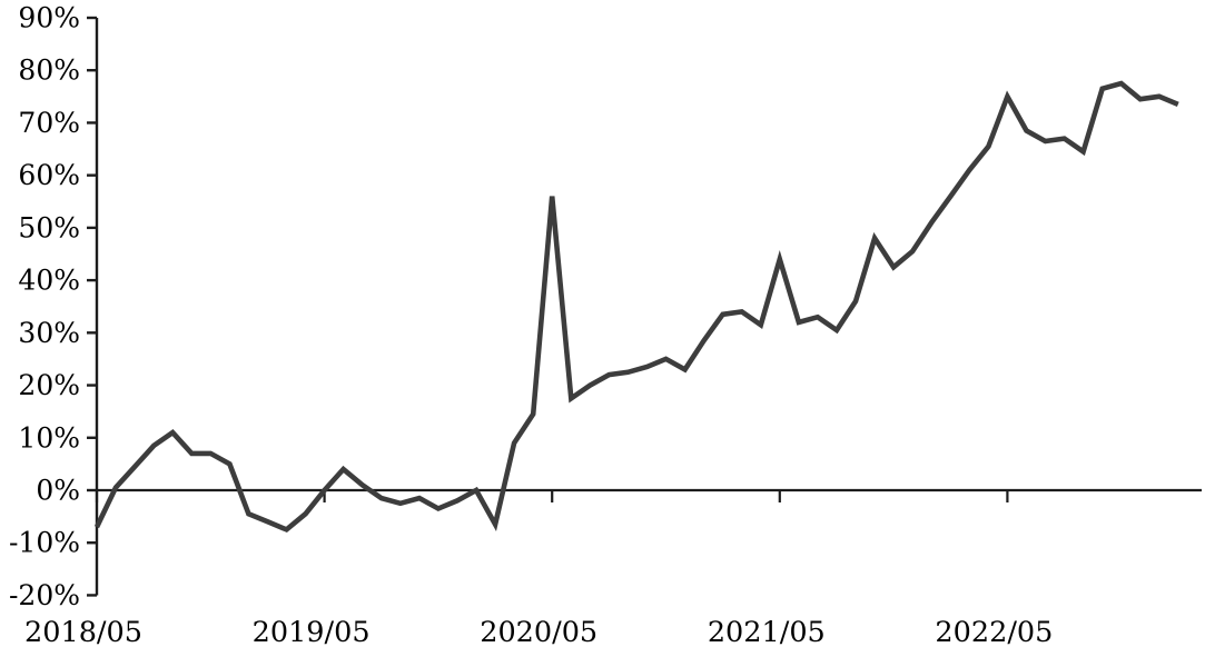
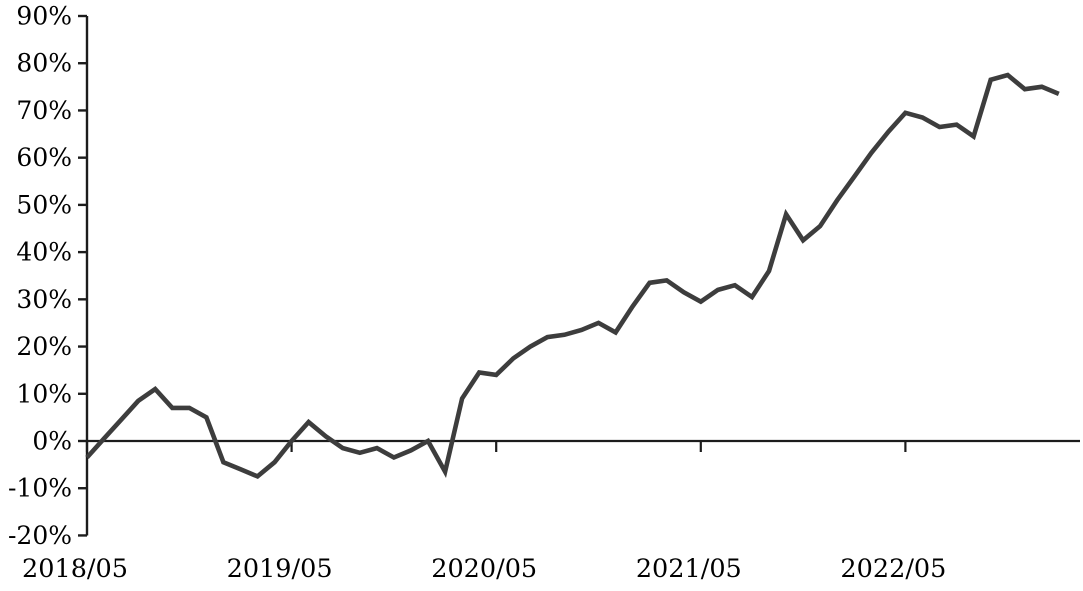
2018/05: -7% -> -4%
2020/05: 56% -> 14%
2021/05: 44% -> 30%
2022/05: 75% -> 70%
